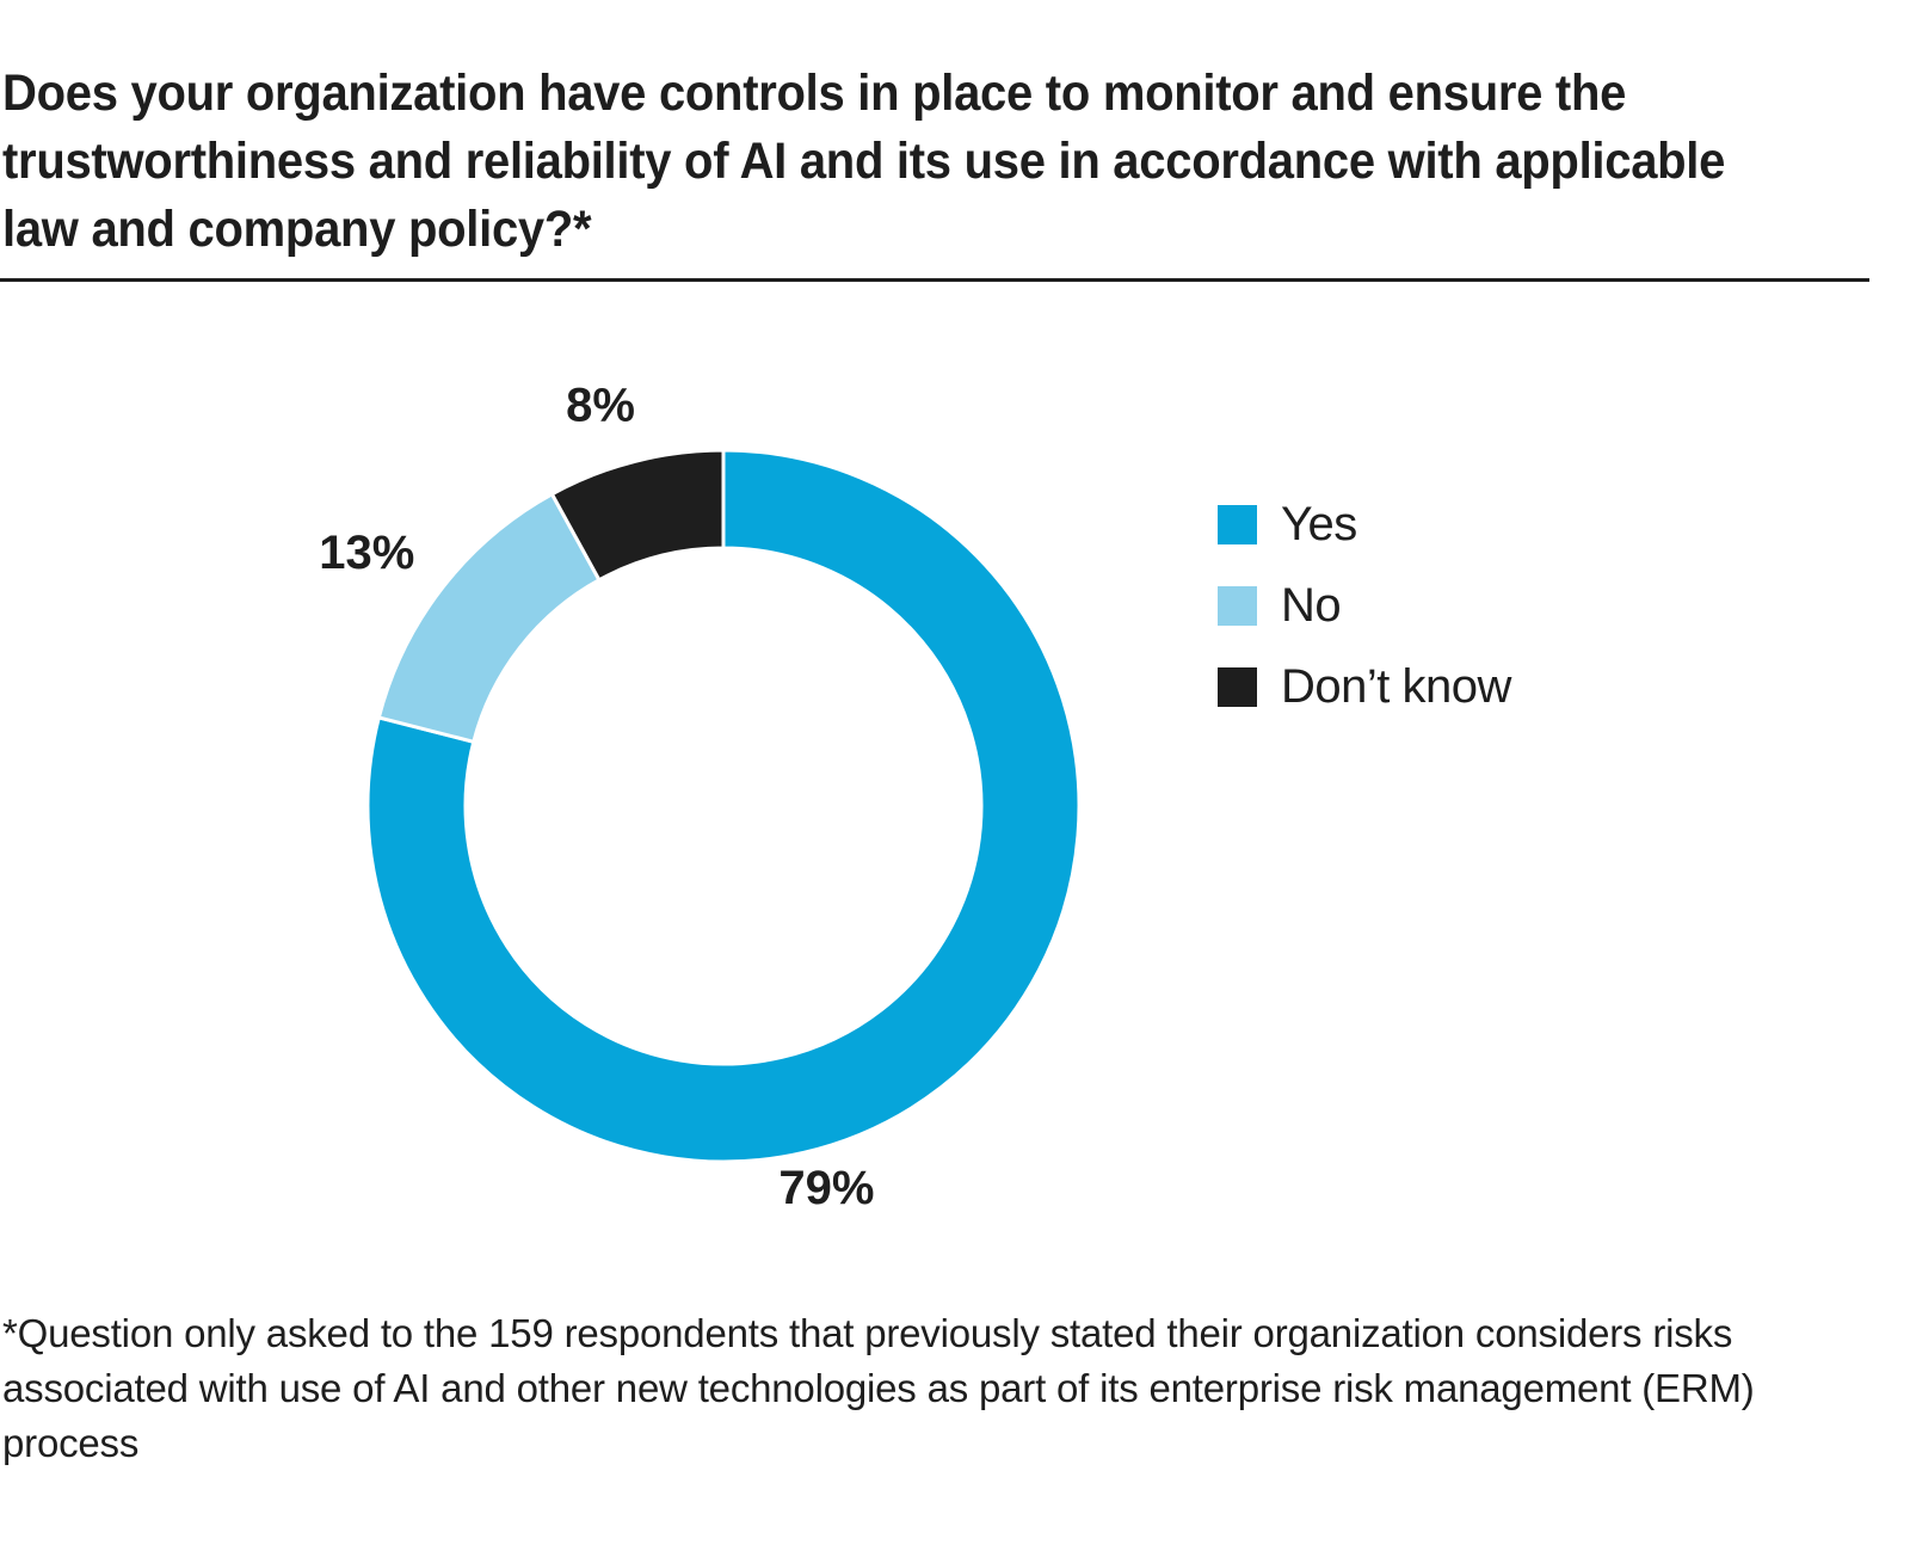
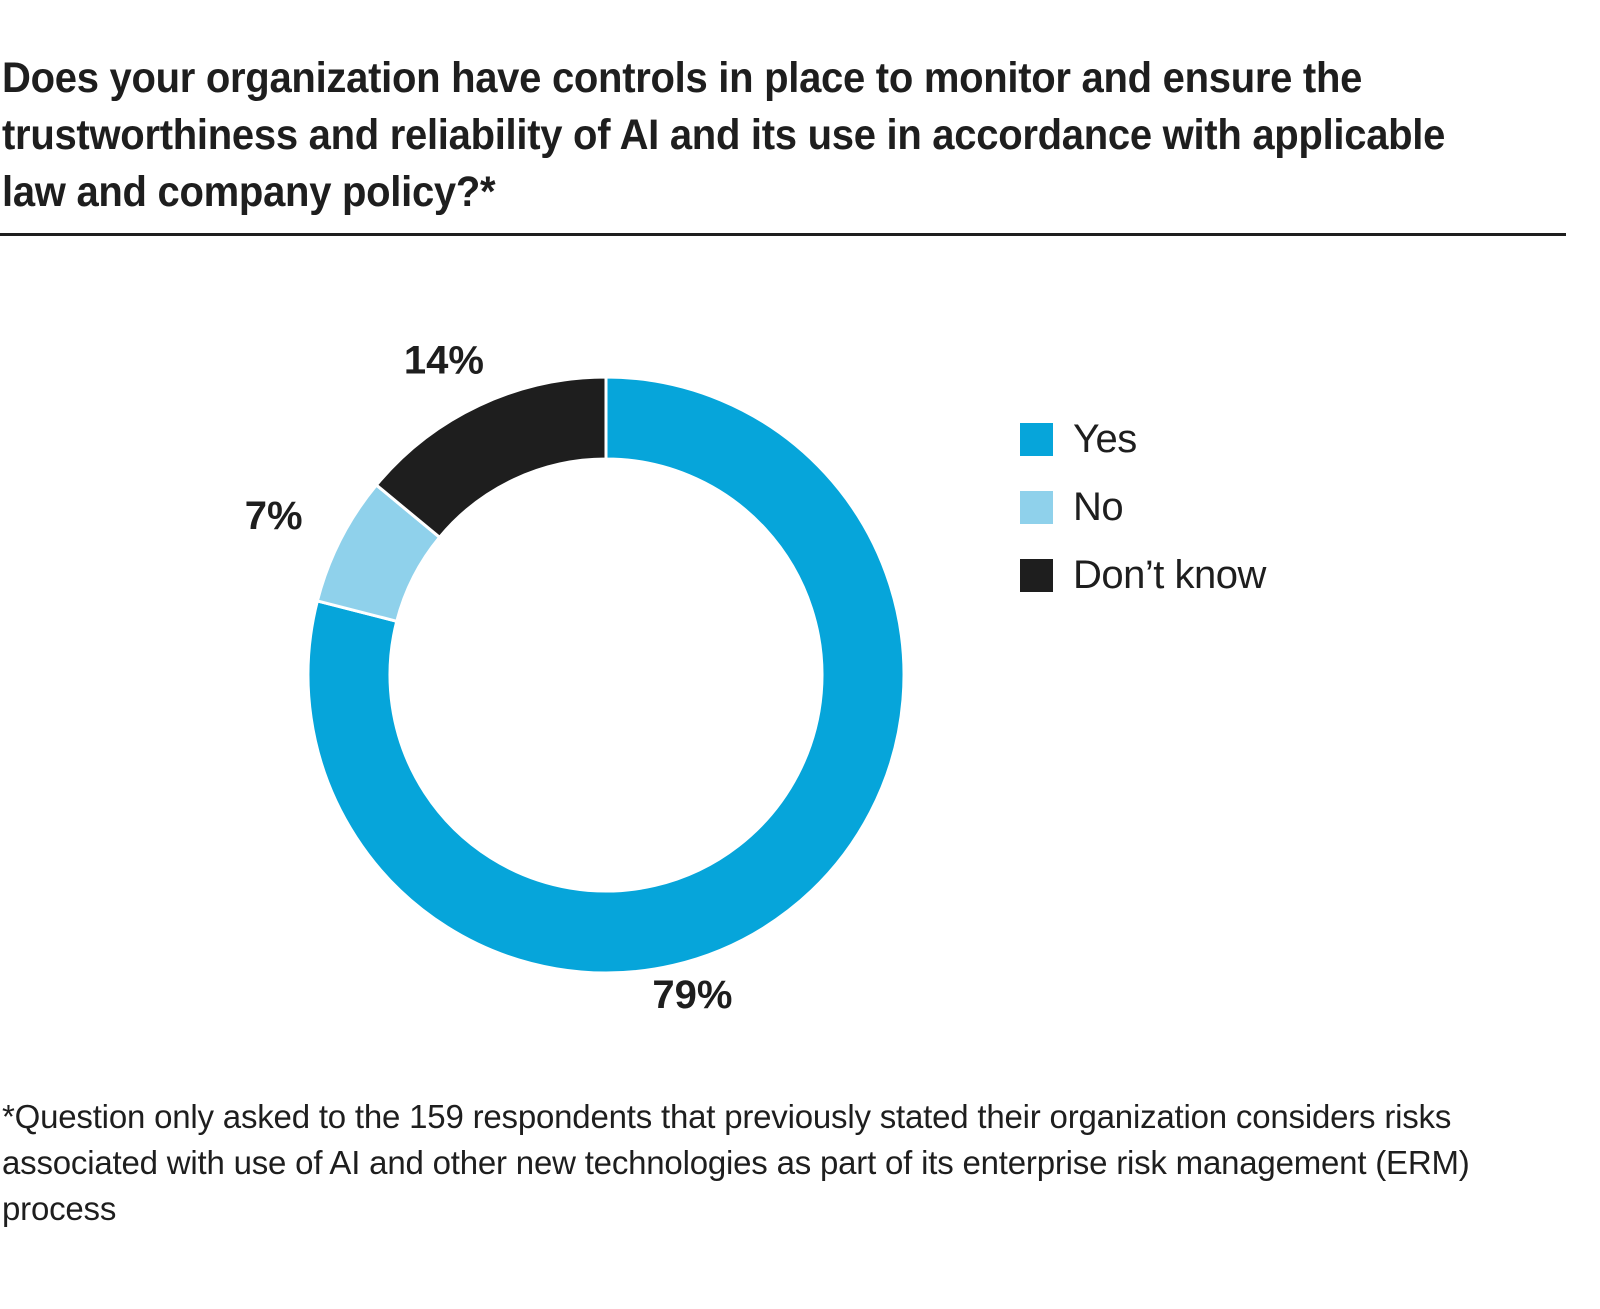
No: 13% -> 7%
Don’t know: 8% -> 14%
